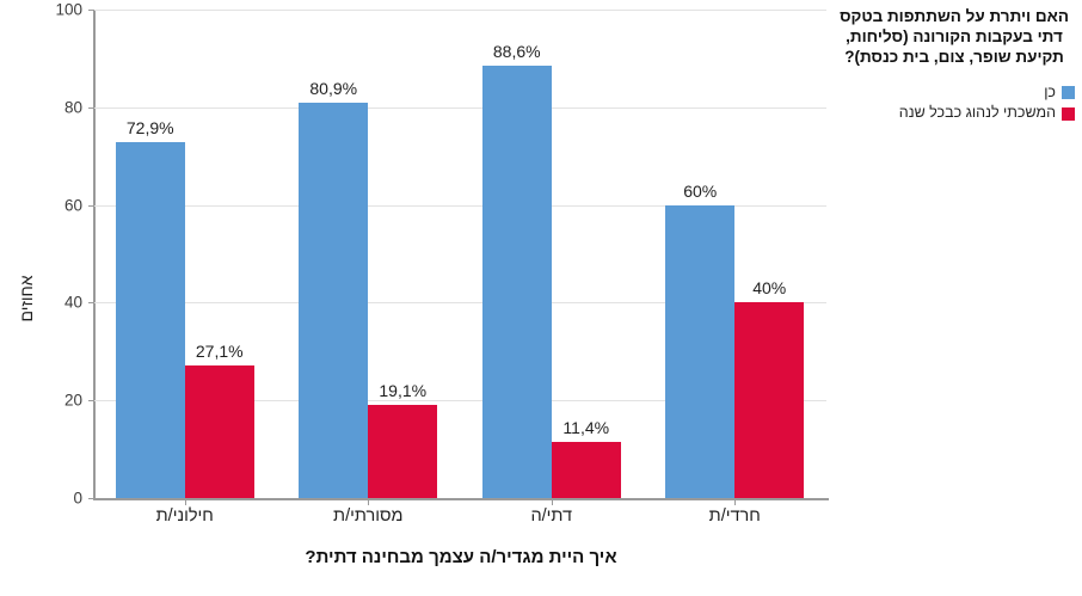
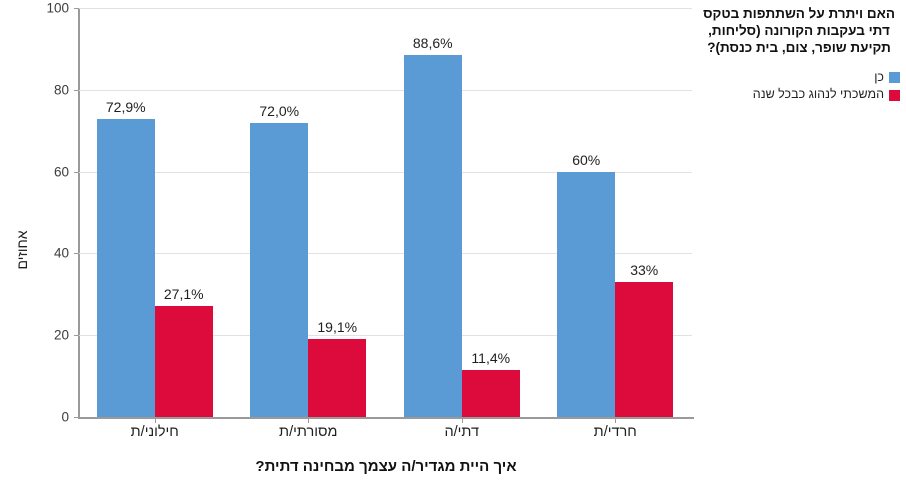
כן/מסורתי/ת: 80,9% -> 72,0%
המשכתי לנהוג כבכל שנה/חרדי/ת: 40% -> 33%
